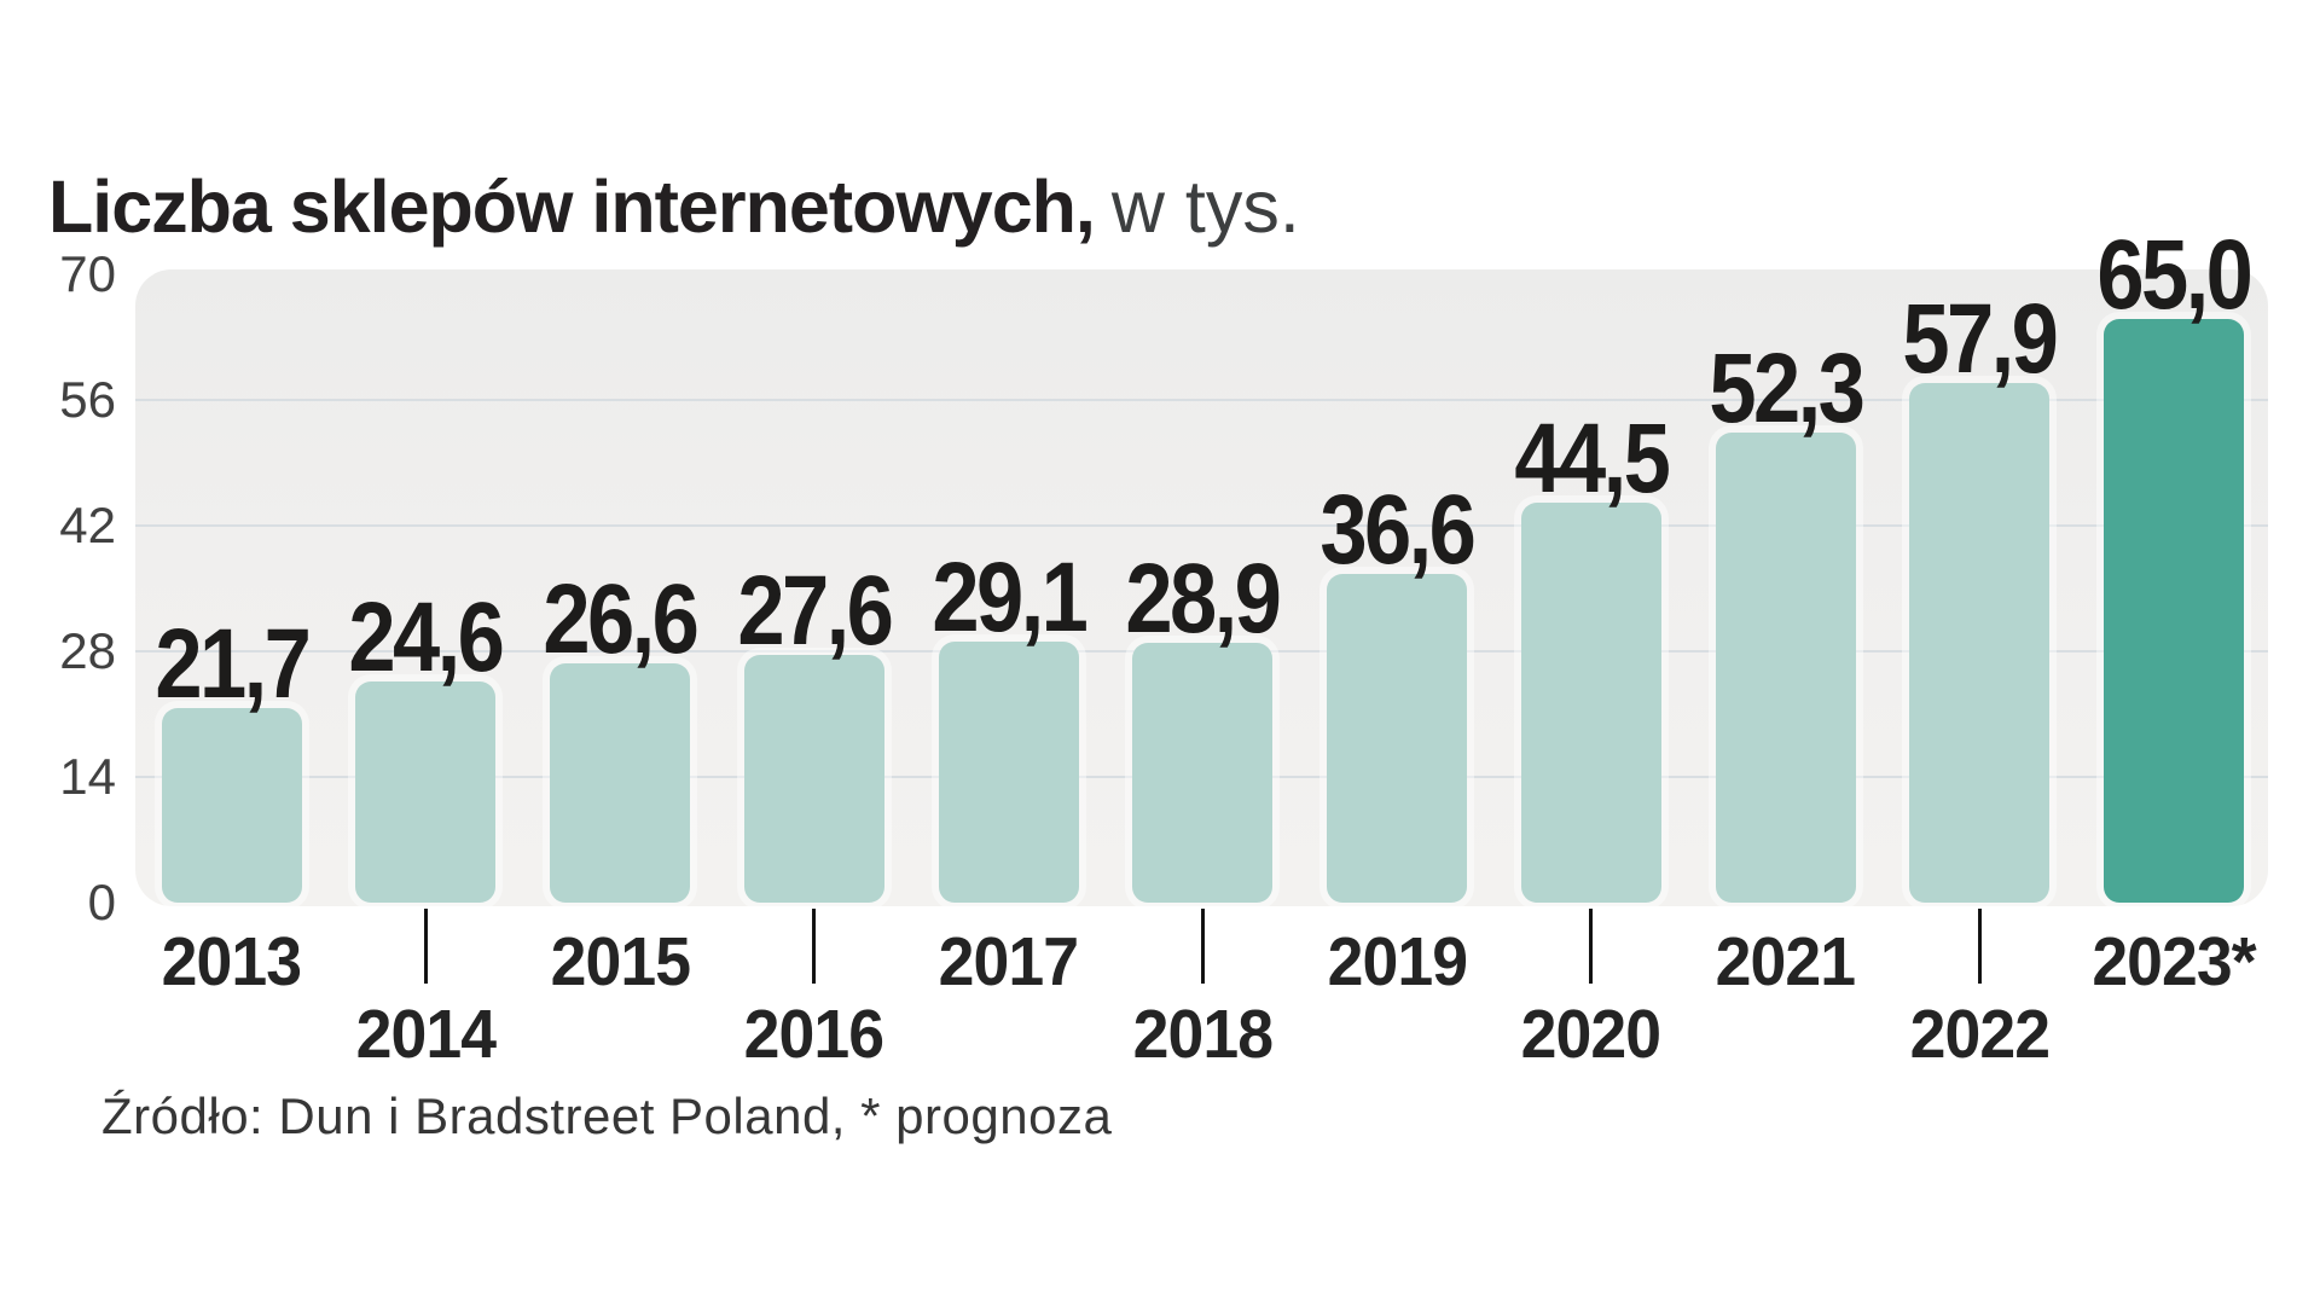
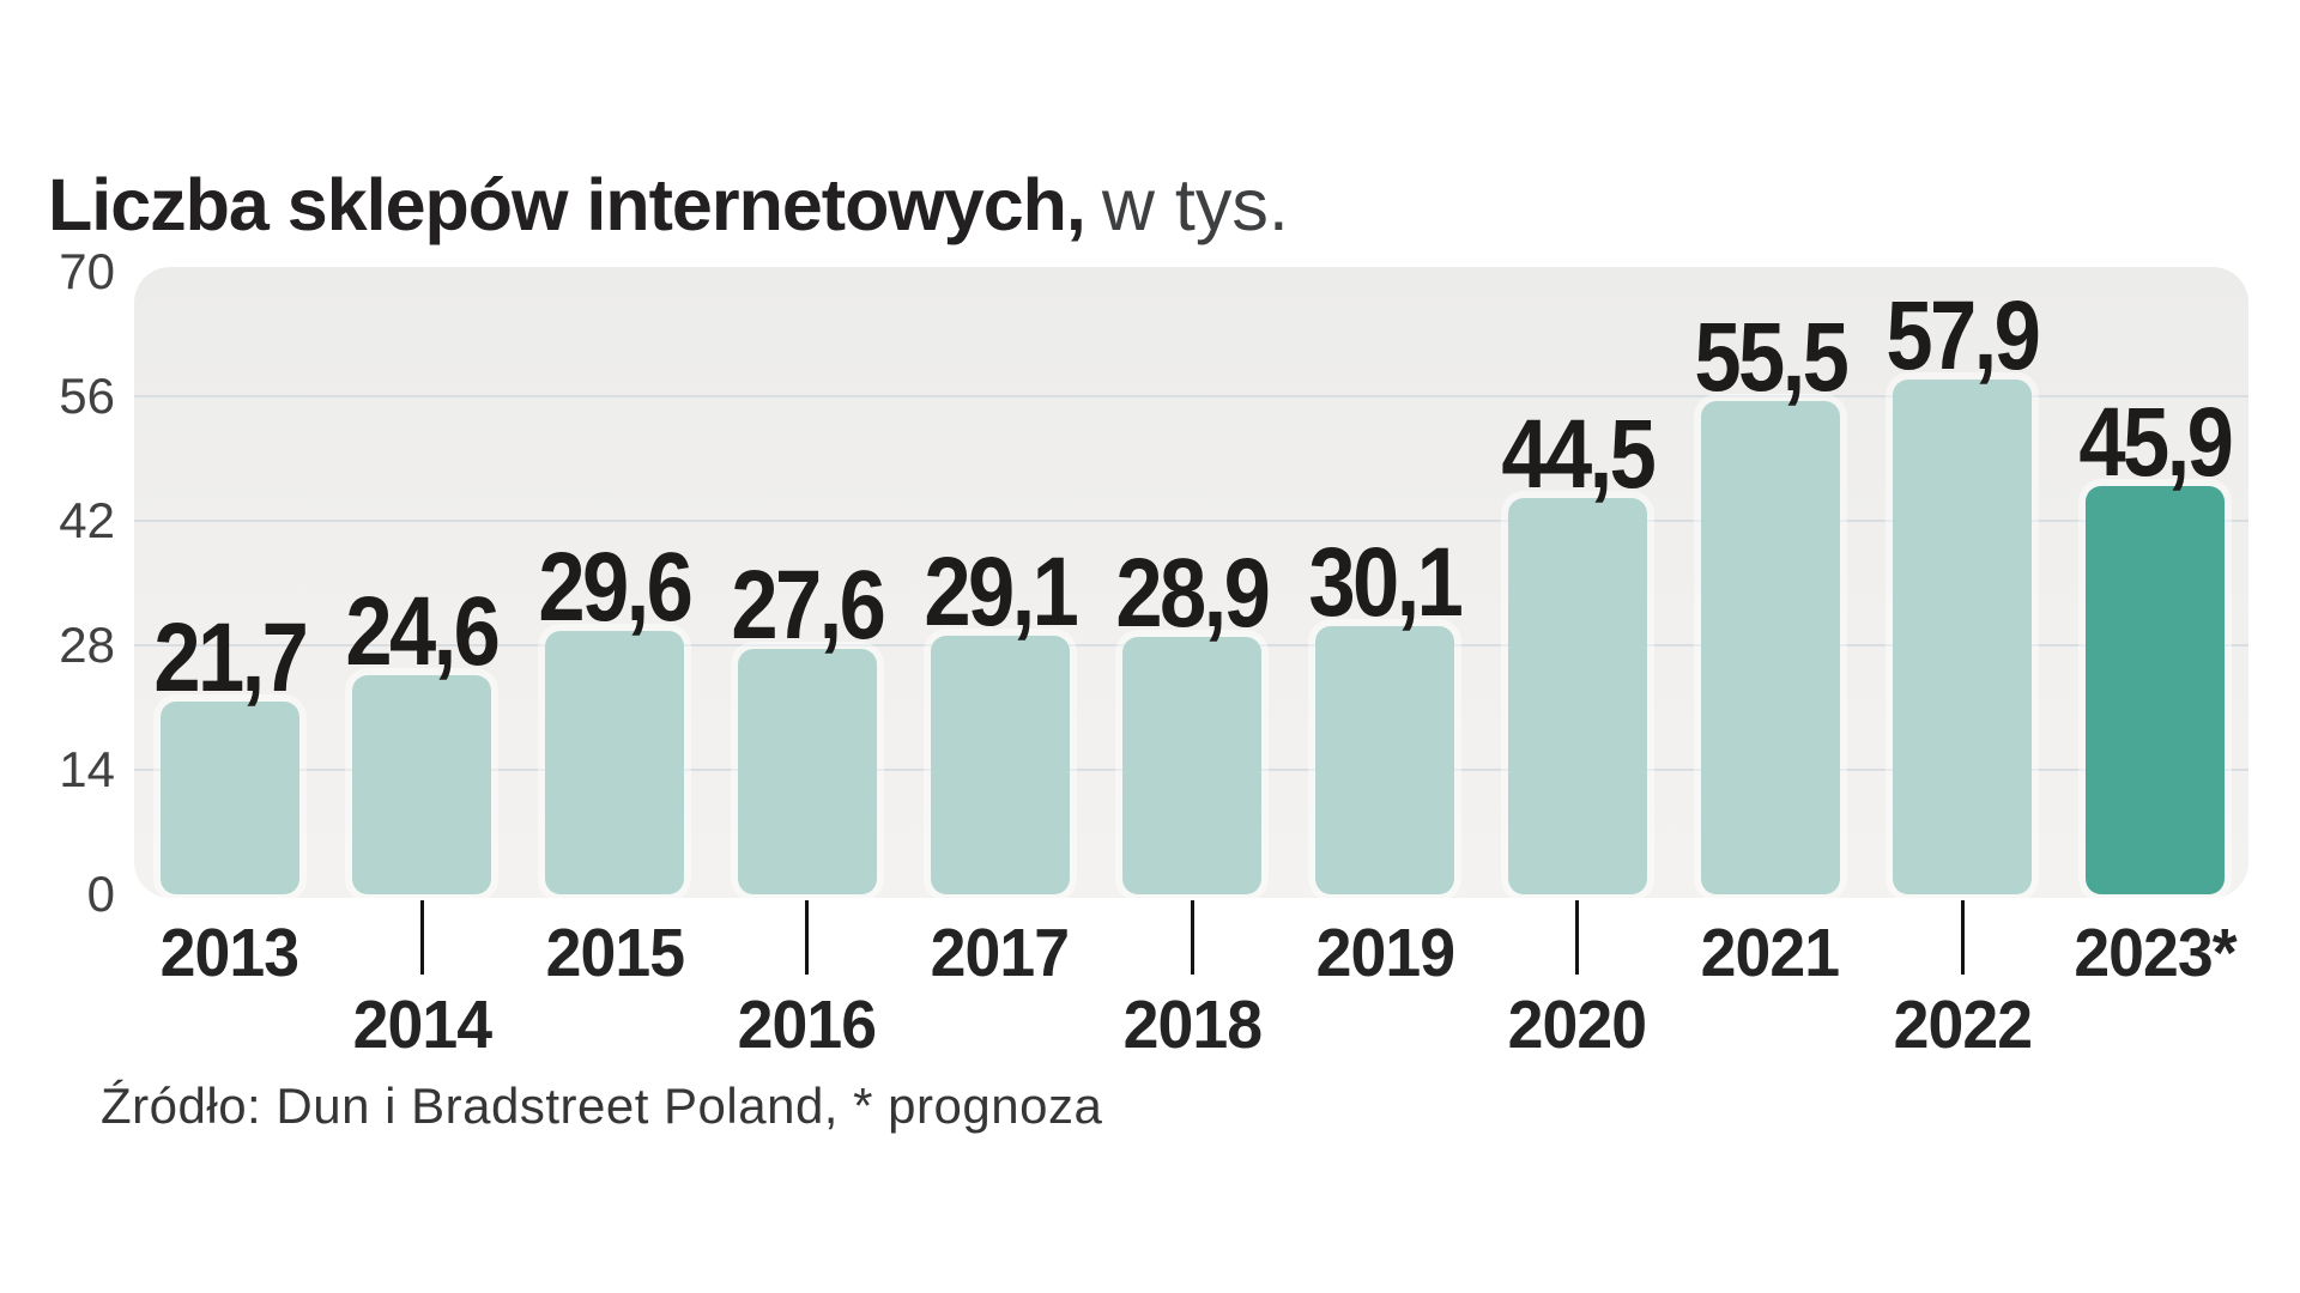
2015: 26,6 -> 29,6
2019: 36,6 -> 30,1
2021: 52,3 -> 55,5
2023*: 65,0 -> 45,9
